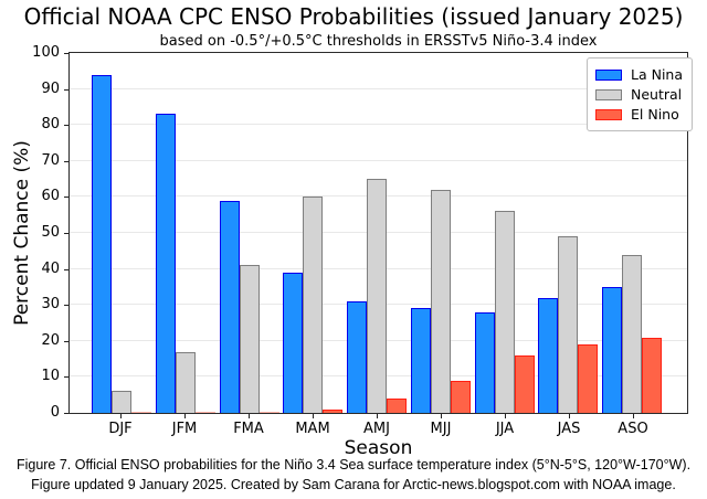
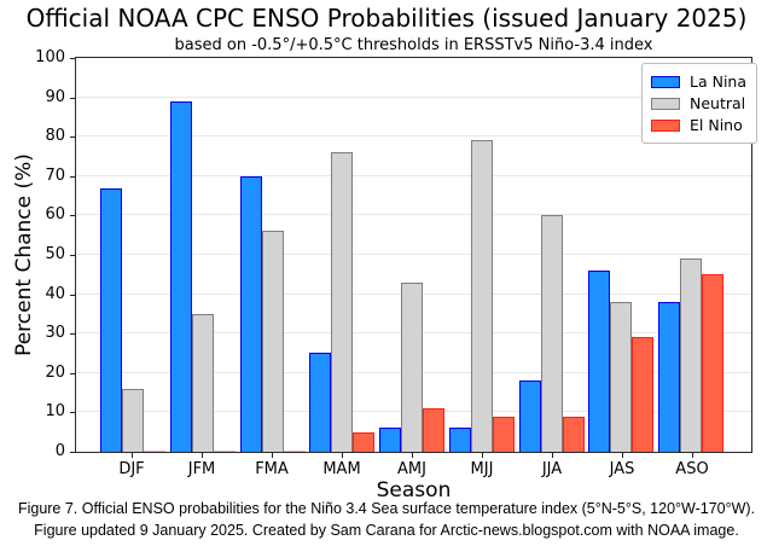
La Nina/DJF: 94 -> 67
Neutral/DJF: 6 -> 16
La Nina/JFM: 83 -> 89
Neutral/JFM: 17 -> 35
La Nina/FMA: 59 -> 70
Neutral/FMA: 41 -> 56
La Nina/MAM: 39 -> 25
Neutral/MAM: 60 -> 76
El Nino/MAM: 1 -> 5
La Nina/AMJ: 31 -> 6
Neutral/AMJ: 65 -> 43
El Nino/AMJ: 4 -> 11
La Nina/MJJ: 29 -> 6
Neutral/MJJ: 62 -> 79
La Nina/JJA: 28 -> 18
Neutral/JJA: 56 -> 60
El Nino/JJA: 16 -> 9
La Nina/JAS: 32 -> 46
Neutral/JAS: 49 -> 38
El Nino/JAS: 19 -> 29
La Nina/ASO: 35 -> 38
Neutral/ASO: 44 -> 49
El Nino/ASO: 21 -> 45
